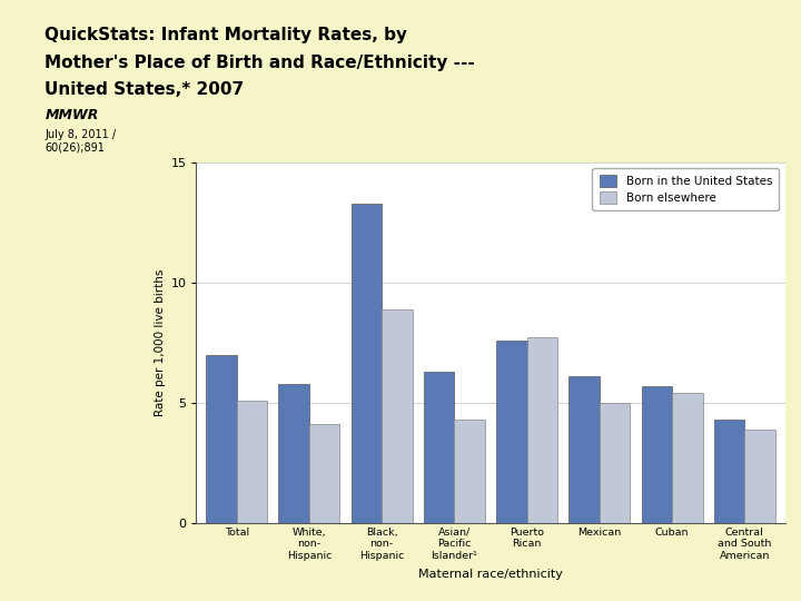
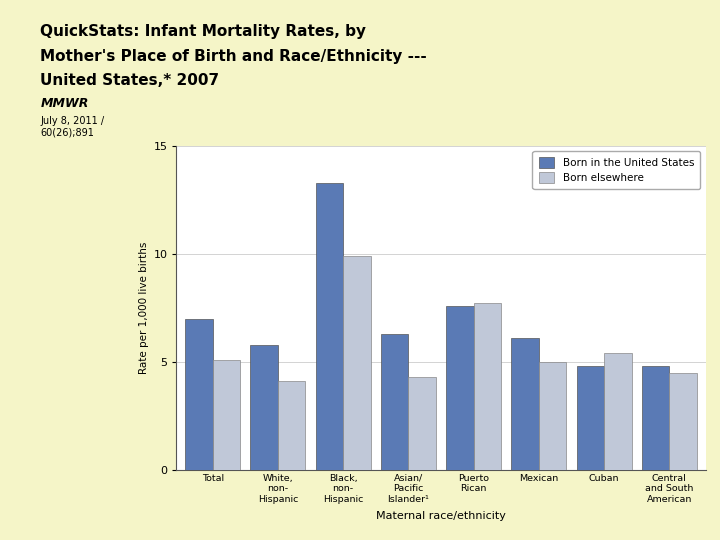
Born elsewhere/Black, non- Hispanic: 8.9 -> 9.9
Born in the United States/Cuban: 5.7 -> 4.8
Born in the United States/Central and South American: 4.3 -> 4.8
Born elsewhere/Central and South American: 3.9 -> 4.5
